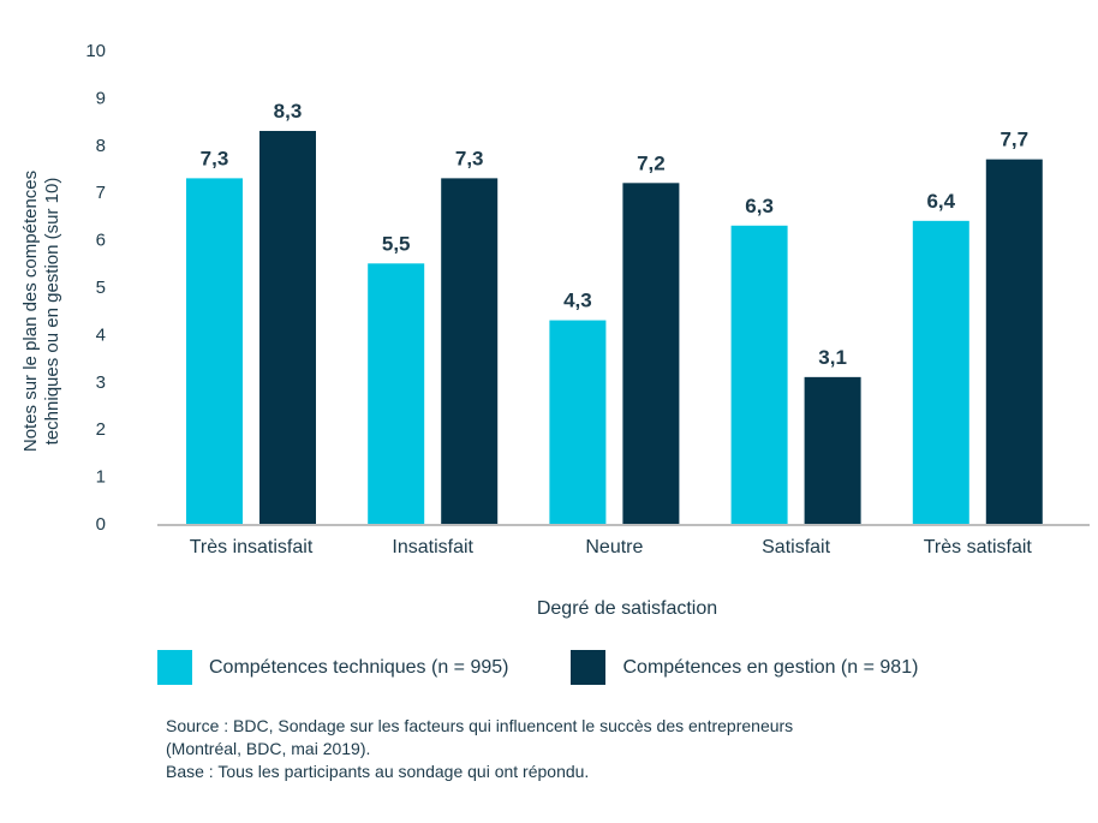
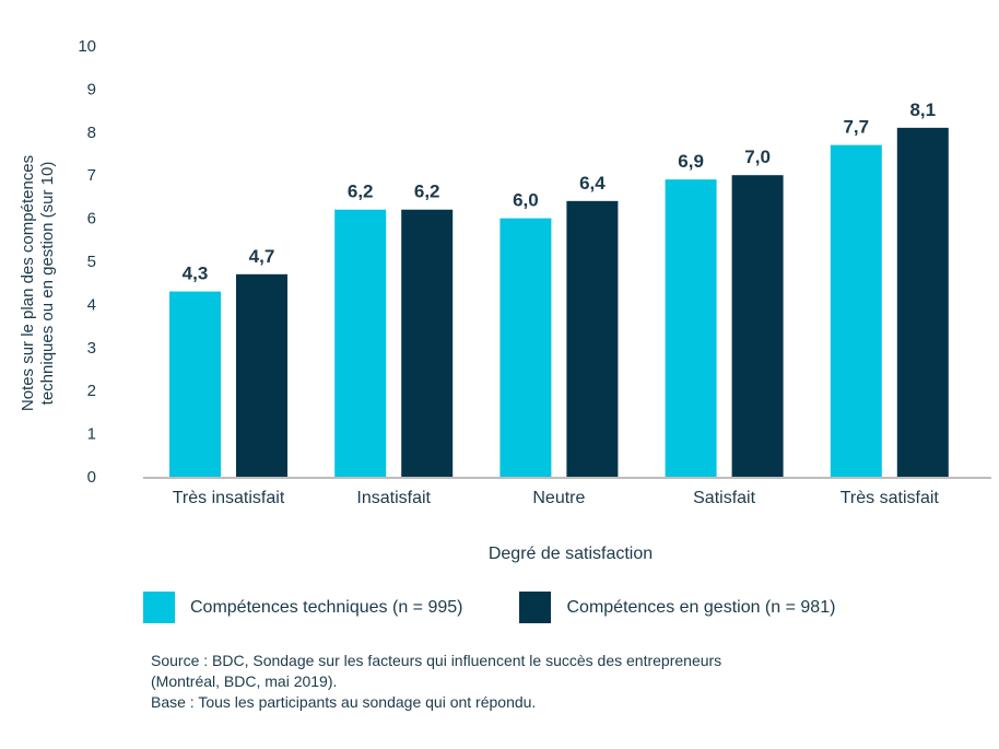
Compétences techniques (n = 995)/Très insatisfait: 7,3 -> 4,3
Compétences en gestion (n = 981)/Très insatisfait: 8,3 -> 4,7
Compétences techniques (n = 995)/Insatisfait: 5,5 -> 6,2
Compétences en gestion (n = 981)/Insatisfait: 7,3 -> 6,2
Compétences techniques (n = 995)/Neutre: 4,3 -> 6,0
Compétences en gestion (n = 981)/Neutre: 7,2 -> 6,4
Compétences techniques (n = 995)/Satisfait: 6,3 -> 6,9
Compétences en gestion (n = 981)/Satisfait: 3,1 -> 7,0
Compétences techniques (n = 995)/Très satisfait: 6,4 -> 7,7
Compétences en gestion (n = 981)/Très satisfait: 7,7 -> 8,1
